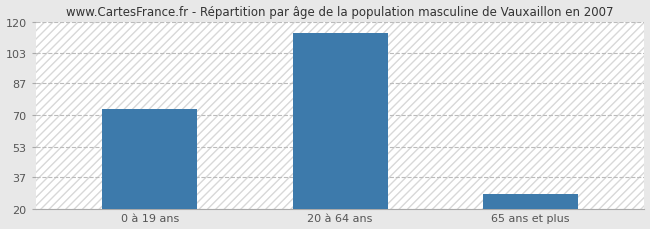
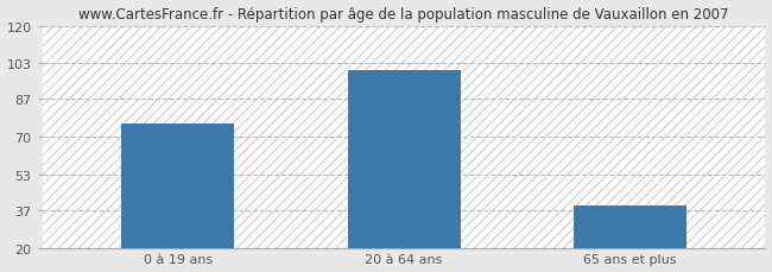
0 à 19 ans: 73 -> 76
20 à 64 ans: 114 -> 100
65 ans et plus: 28 -> 39
